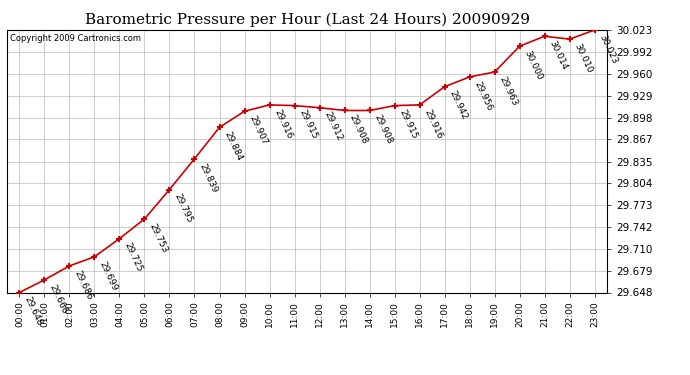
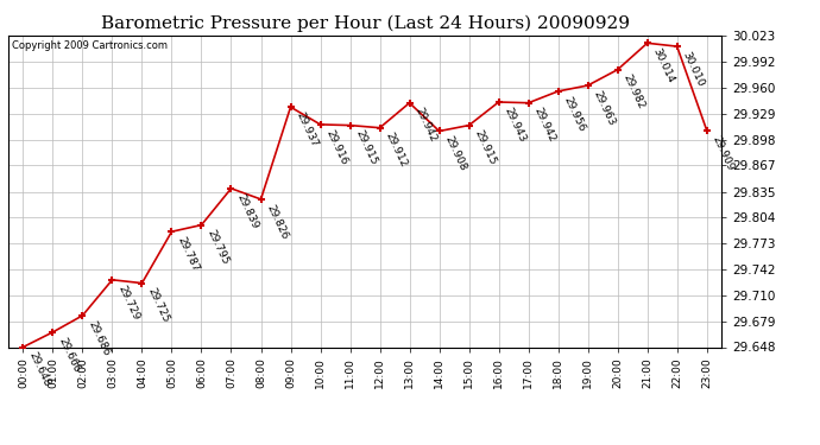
03:00: 29.699 -> 29.729
05:00: 29.753 -> 29.787
08:00: 29.884 -> 29.826
09:00: 29.907 -> 29.937
13:00: 29.908 -> 29.942
16:00: 29.916 -> 29.943
20:00: 30.000 -> 29.982
23:00: 30.023 -> 29.909
